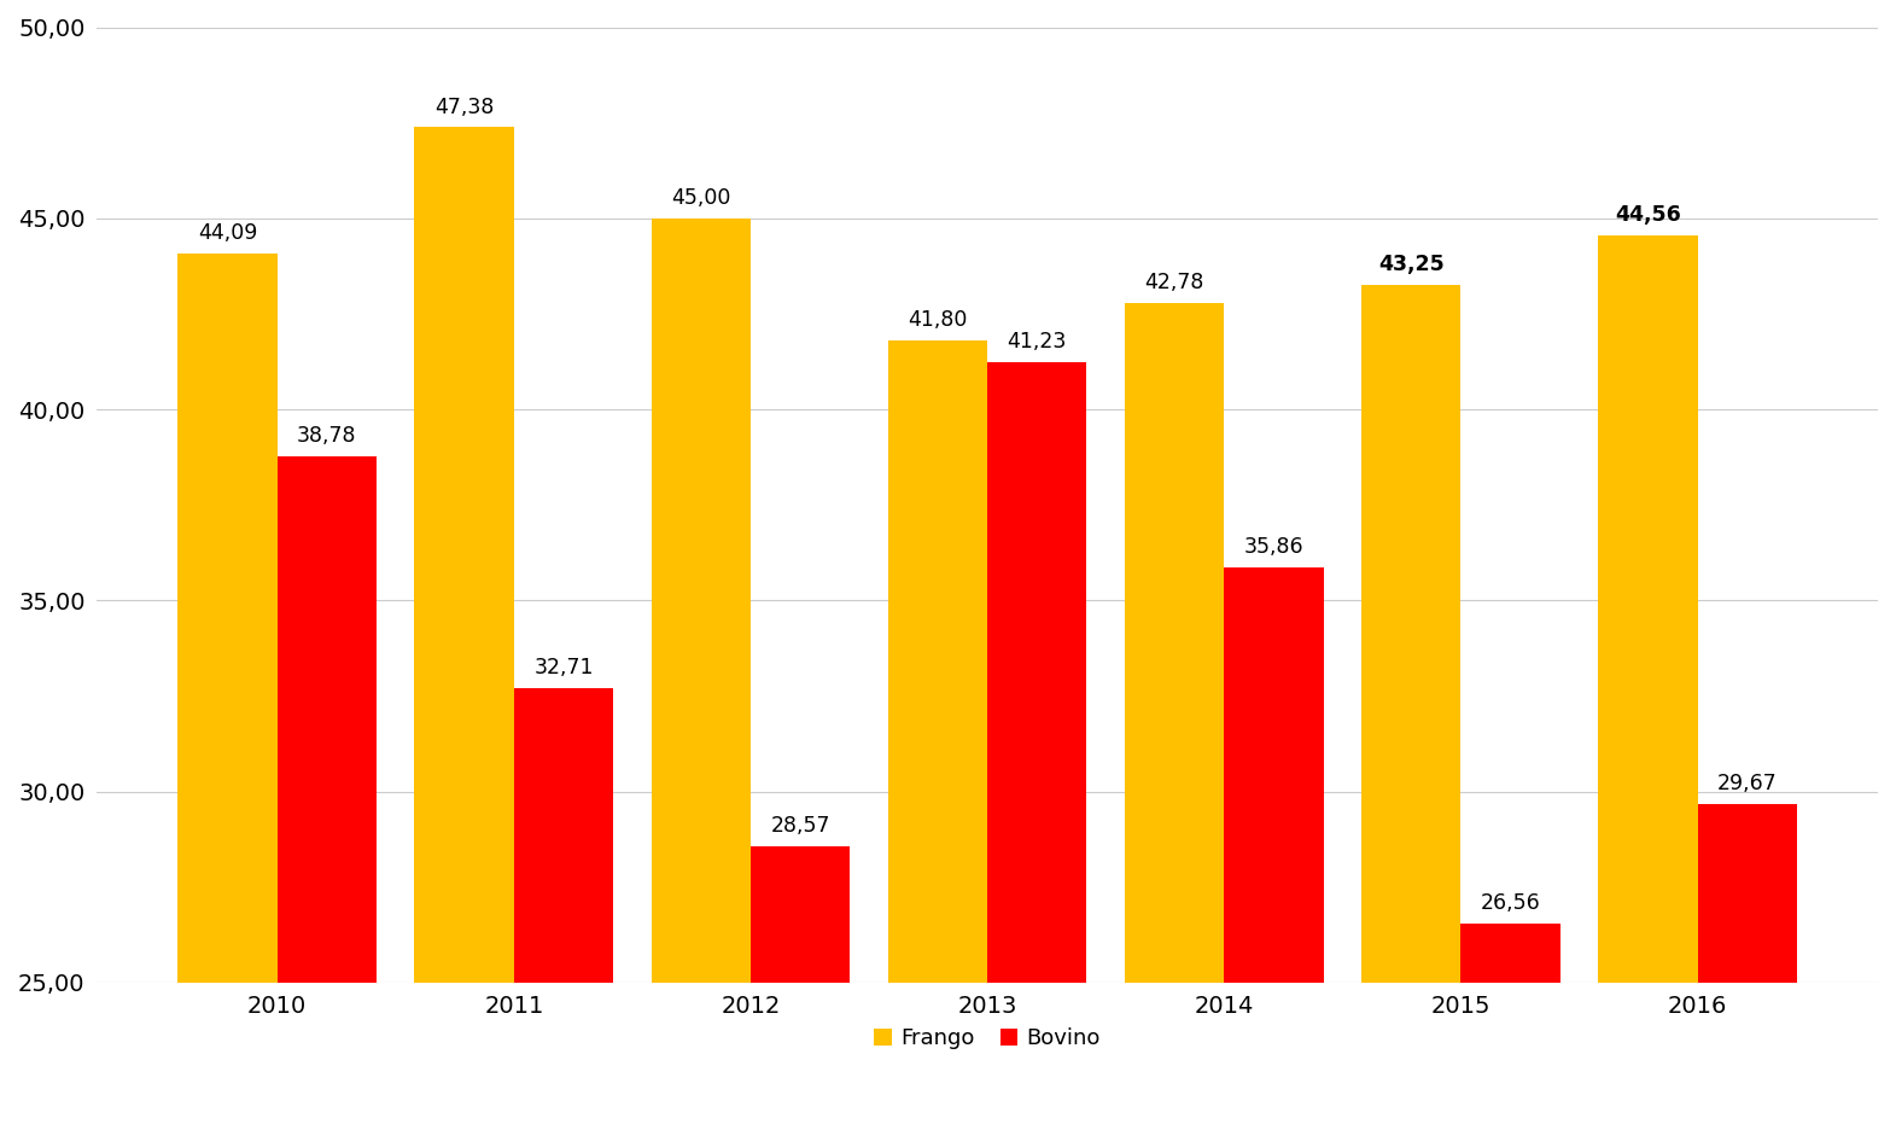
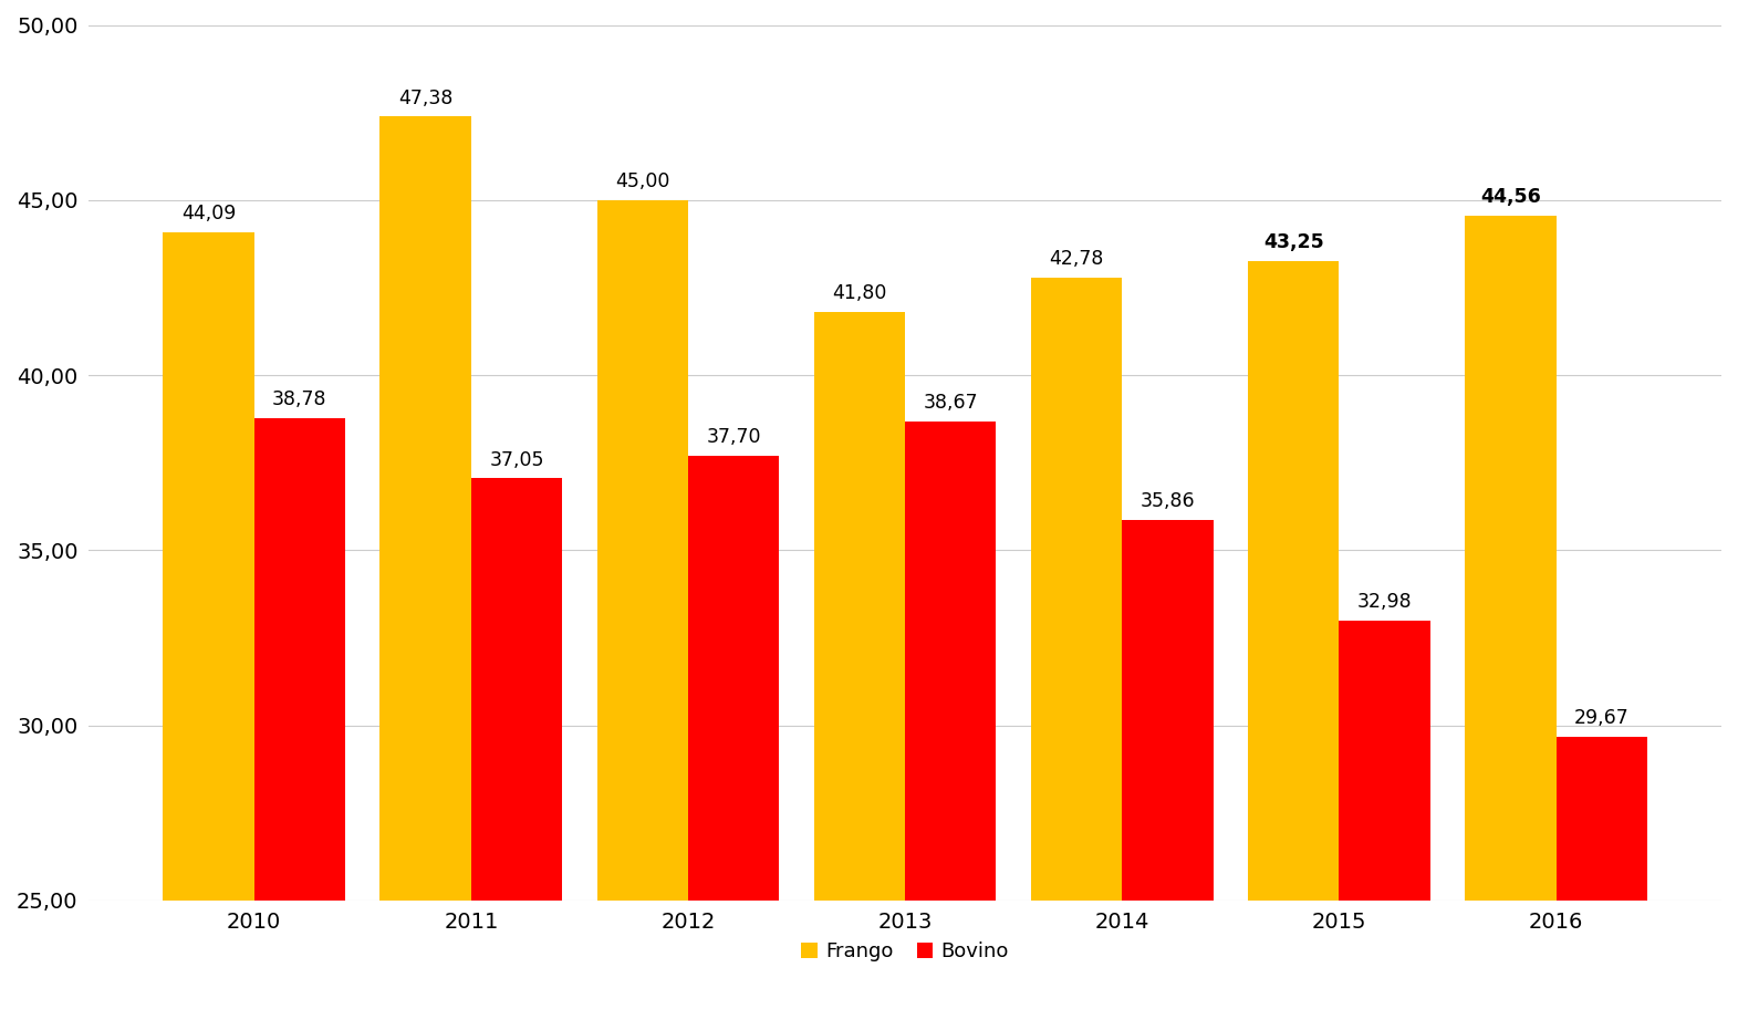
Bovino/2011: 32,71 -> 37,05
Bovino/2012: 28,57 -> 37,70
Bovino/2013: 41,23 -> 38,67
Bovino/2015: 26,56 -> 32,98
